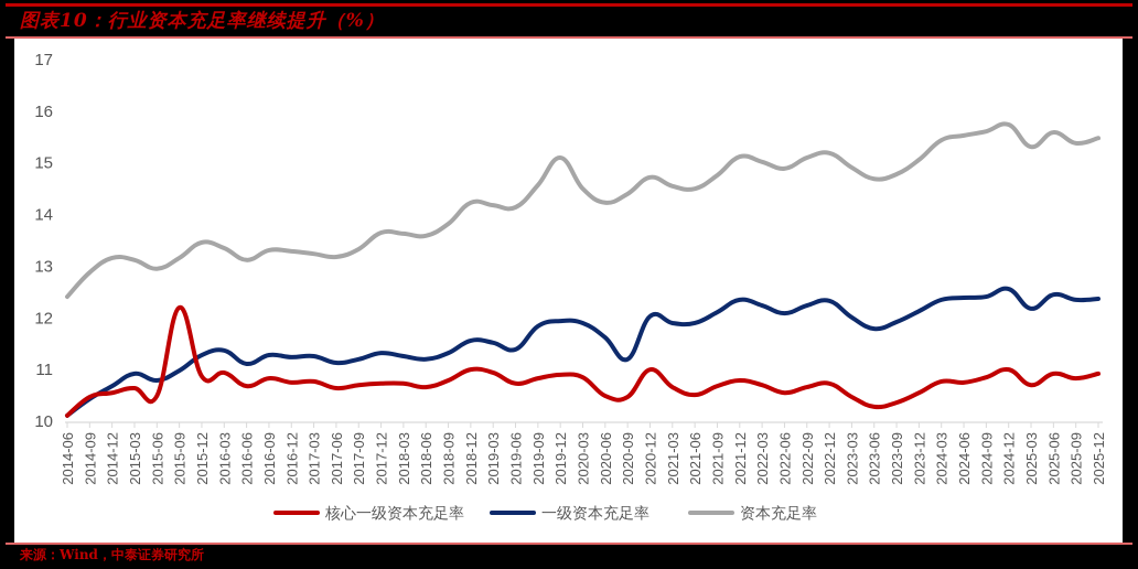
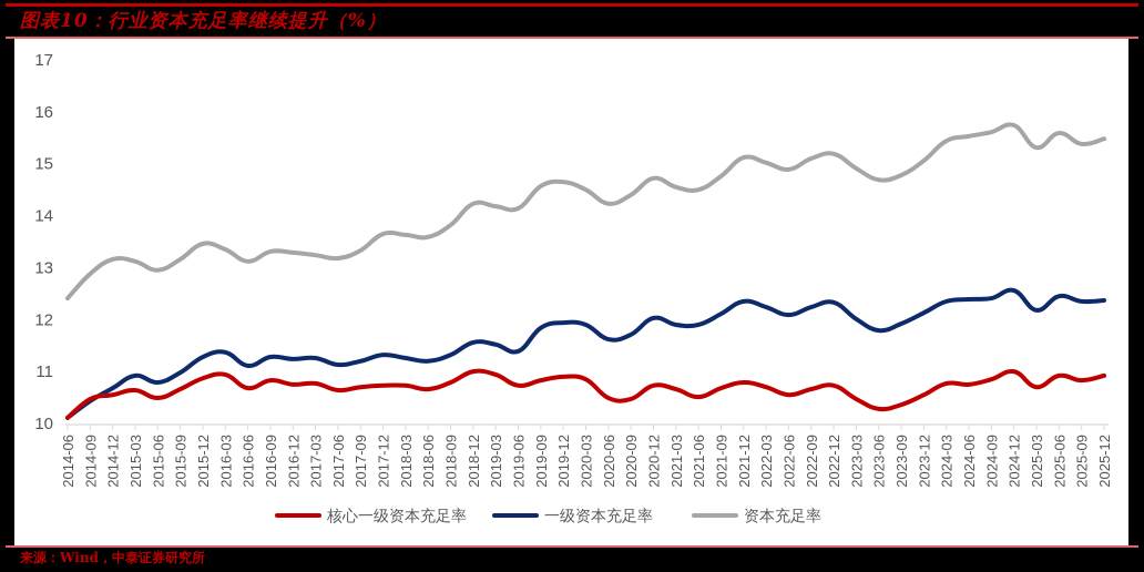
核心一级资本充足率/2015-09: 12.2 -> 10.7
资本充足率/2019-12: 15.1 -> 14.7
一级资本充足率/2020-09: 11.2 -> 11.7
核心一级资本充足率/2020-12: 11.0 -> 10.7
